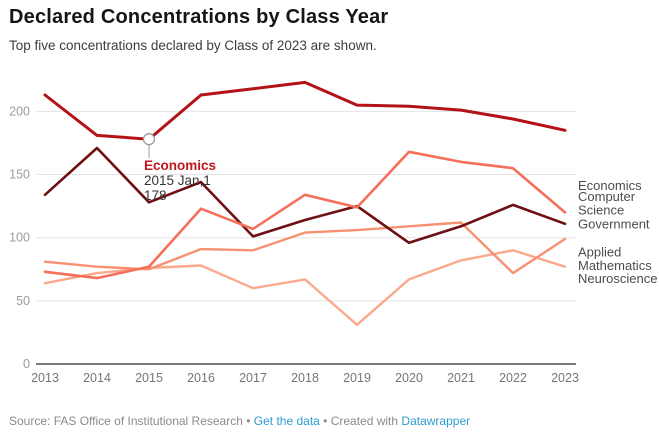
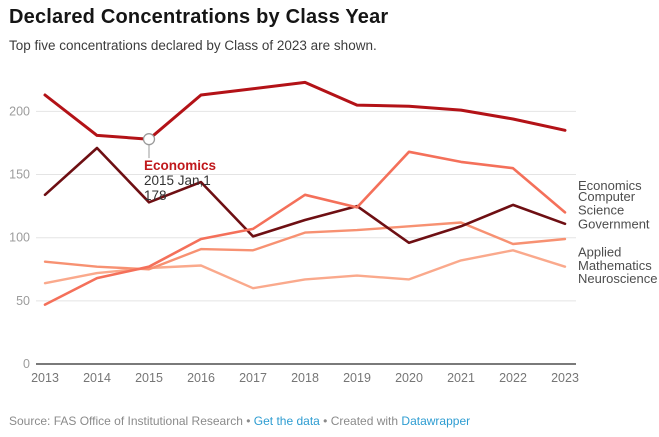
Computer Science/2013: 73 -> 47
Computer Science/2016: 123 -> 99
Neuroscience/2019: 31 -> 70
Applied Mathematics/2022: 72 -> 95
